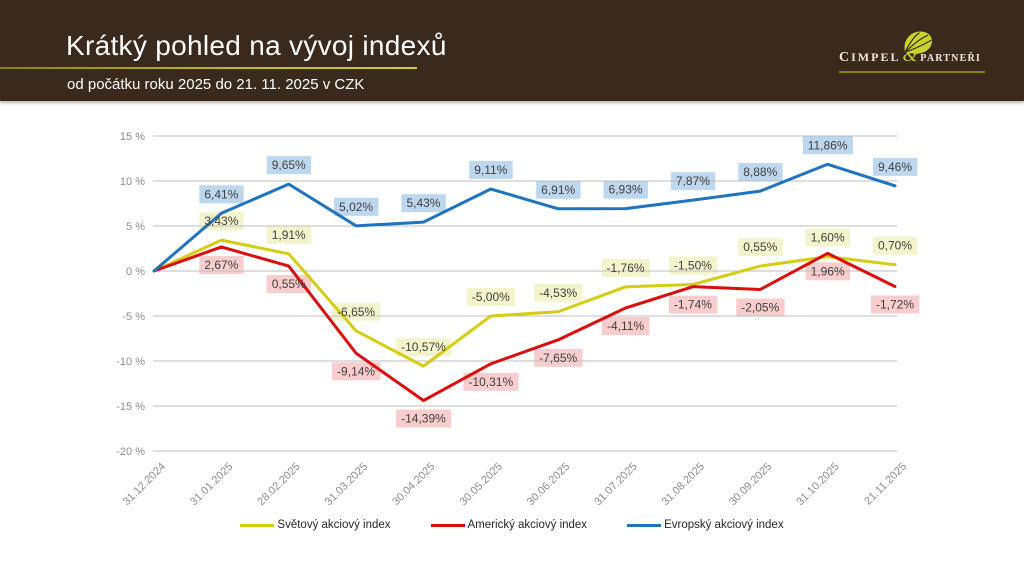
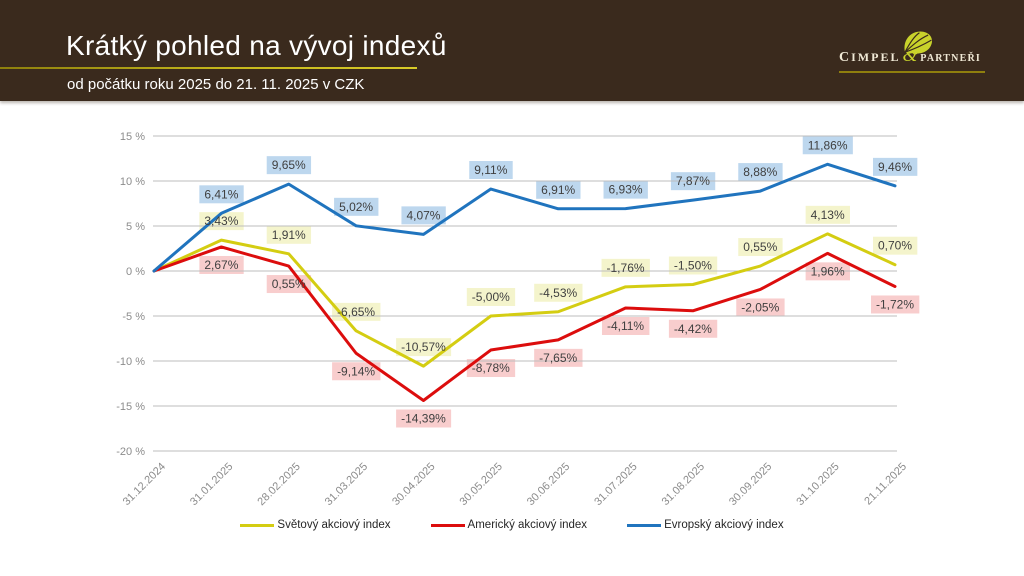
Evropský akciový index/30.04.2025: 5,43% -> 4,07%
Americký akciový index/30.05.2025: -10,31% -> -8,78%
Americký akciový index/31.08.2025: -1,74% -> -4,42%
Světový akciový index/31.10.2025: 1,60% -> 4,13%
